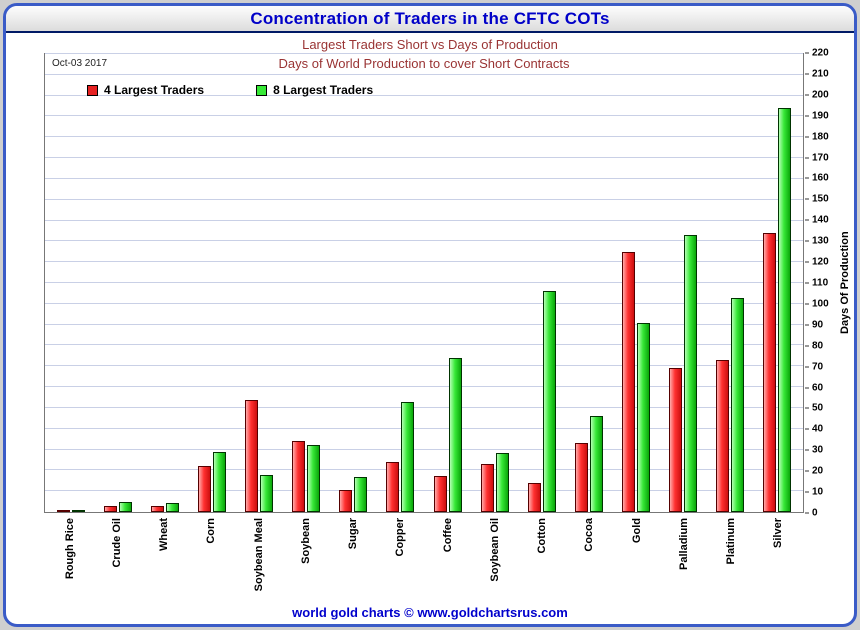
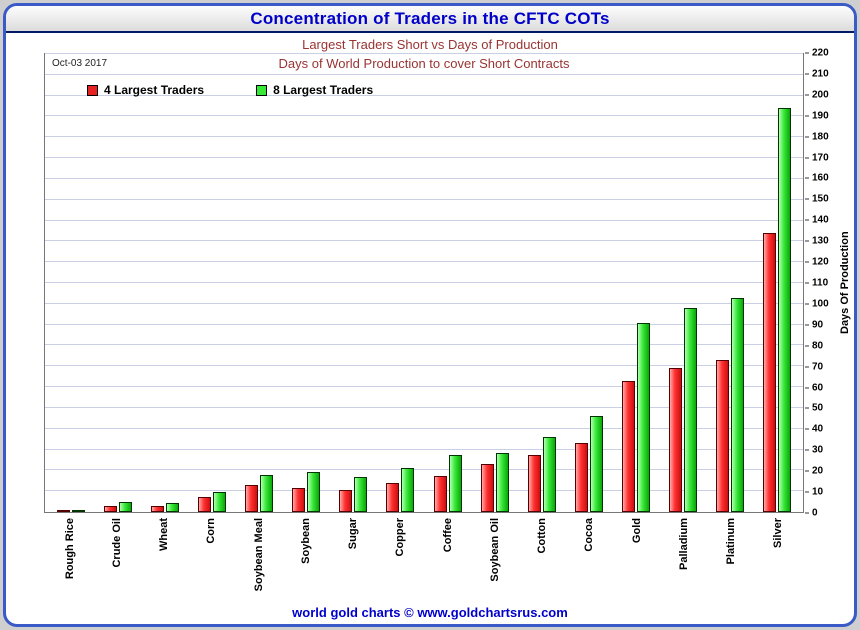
4 Largest Traders/Corn: 22 -> 7
8 Largest Traders/Corn: 29 -> 10
4 Largest Traders/Soybean Meal: 54 -> 13
4 Largest Traders/Soybean: 34 -> 12
8 Largest Traders/Soybean: 32 -> 19
4 Largest Traders/Copper: 24 -> 14
8 Largest Traders/Copper: 53 -> 21
8 Largest Traders/Coffee: 74 -> 28
4 Largest Traders/Cotton: 14 -> 28
8 Largest Traders/Cotton: 106 -> 36
4 Largest Traders/Gold: 125 -> 63
8 Largest Traders/Palladium: 133 -> 98
